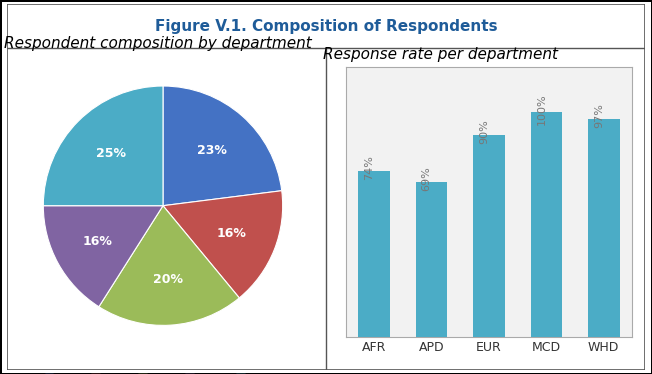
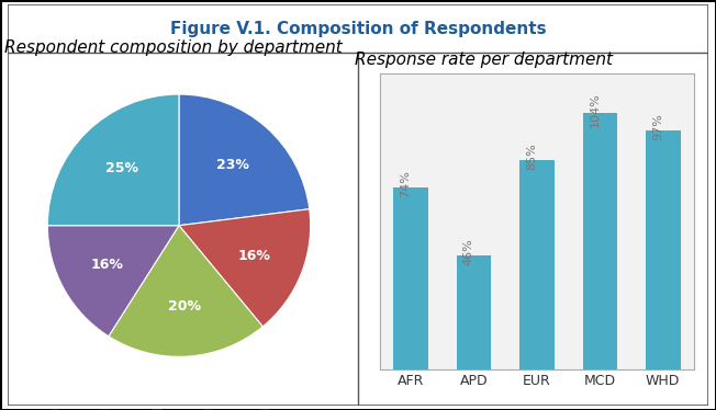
APD: 69% -> 46%
EUR: 90% -> 85%
MCD: 100% -> 104%
